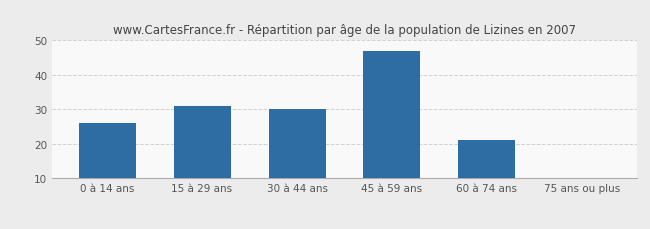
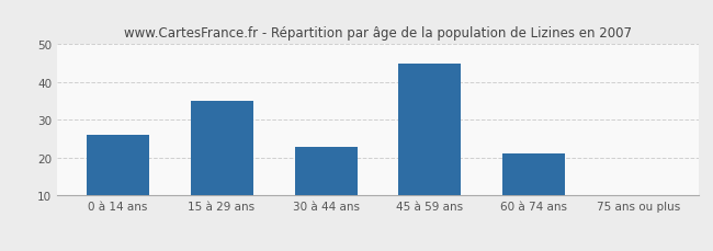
15 à 29 ans: 31 -> 35
30 à 44 ans: 30 -> 23
45 à 59 ans: 47 -> 45
